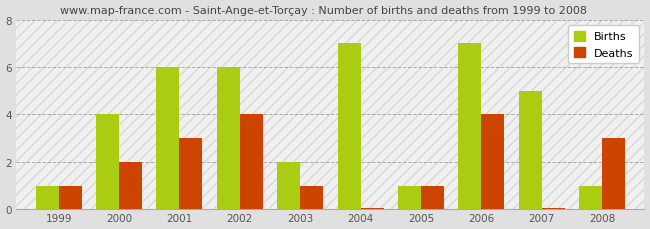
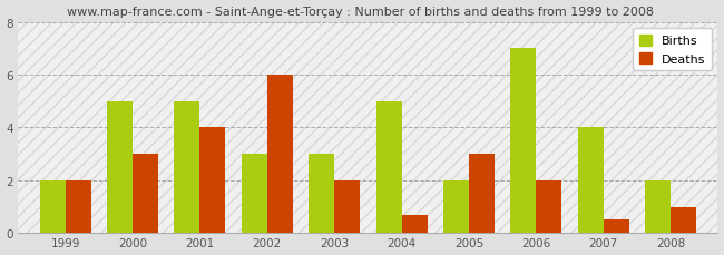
Births/1999: 1 -> 2
Deaths/1999: 1.00 -> 2.00
Births/2000: 4 -> 5
Deaths/2000: 2.00 -> 3.00
Births/2001: 6 -> 5
Deaths/2001: 3.00 -> 4.00
Births/2002: 6 -> 3
Deaths/2002: 4.00 -> 6.00
Births/2003: 2 -> 3
Deaths/2003: 1.00 -> 2.00
Births/2004: 7 -> 5
Deaths/2004: 0.07 -> 0.70
Births/2005: 1 -> 2
Deaths/2005: 1.00 -> 3.00
Deaths/2006: 4.00 -> 2.00
Births/2007: 5 -> 4
Deaths/2007: 0.07 -> 0.50
Births/2008: 1 -> 2
Deaths/2008: 3.00 -> 1.00
